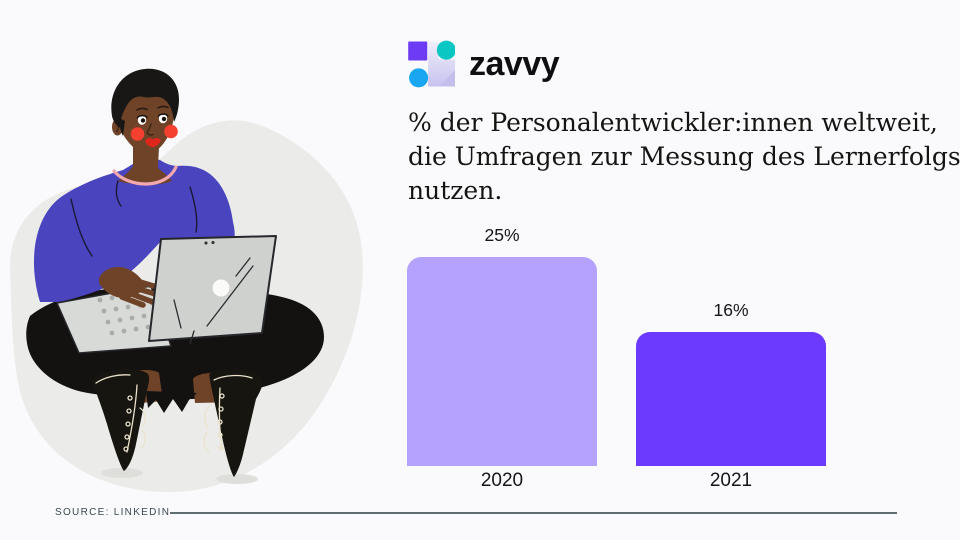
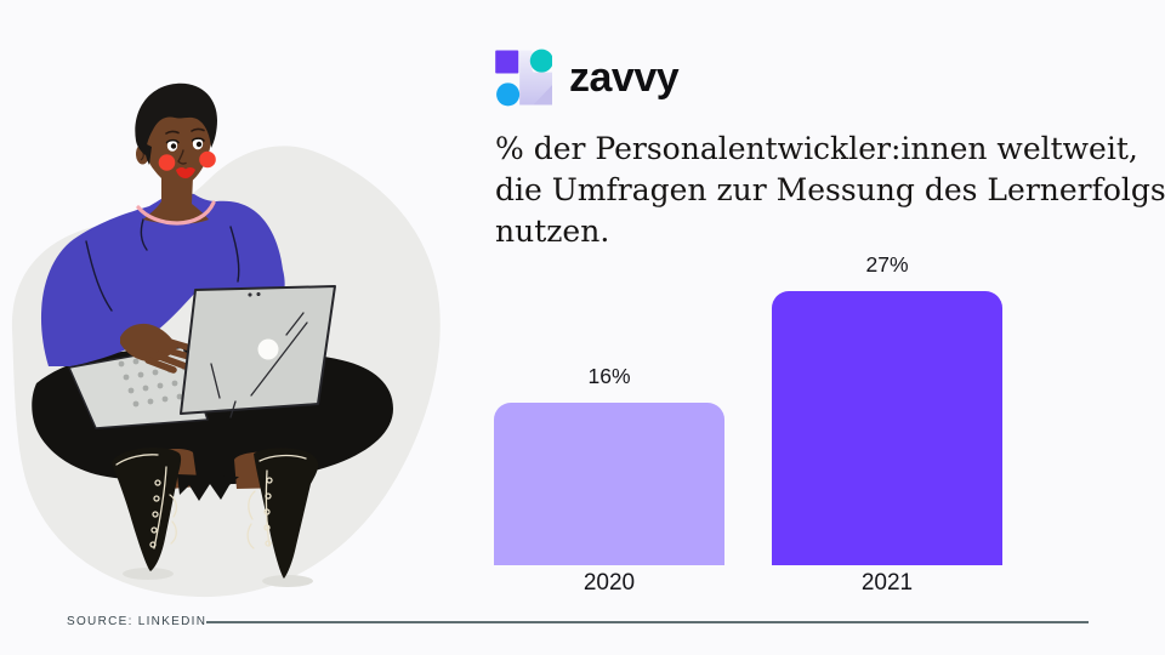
2020: 25% -> 16%
2021: 16% -> 27%
